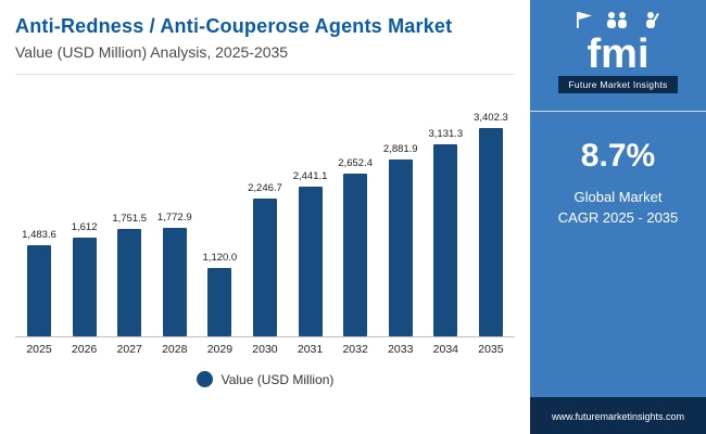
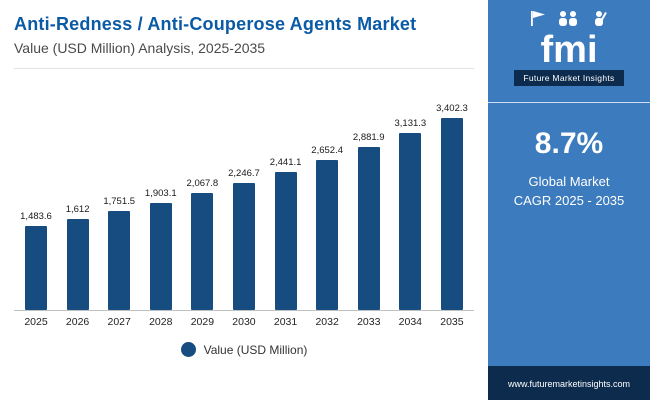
2028: 1,772.9 -> 1,903.1
2029: 1,120.0 -> 2,067.8
